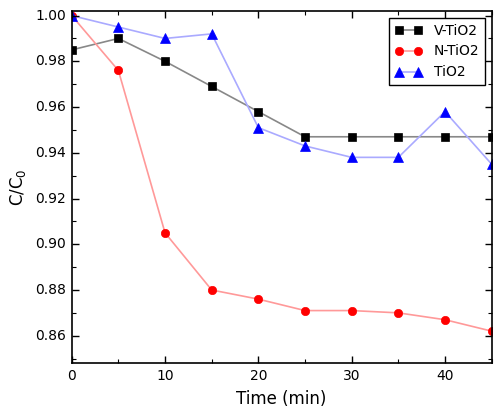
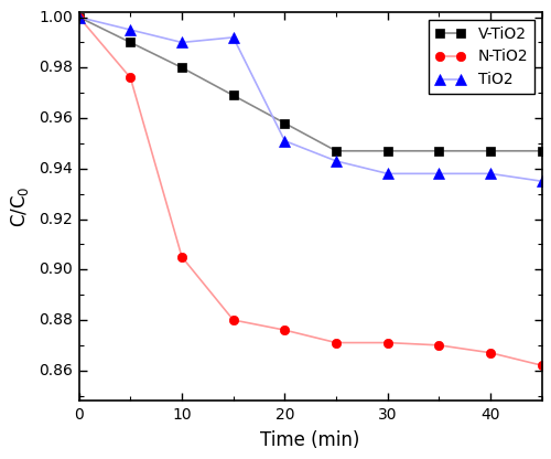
V-TiO2/0: 0.985 -> 1.000
TiO2/40: 0.958 -> 0.938
